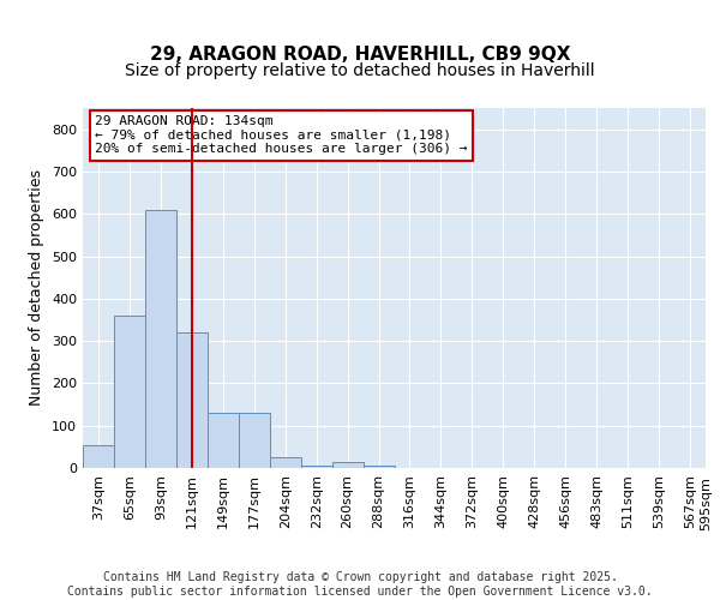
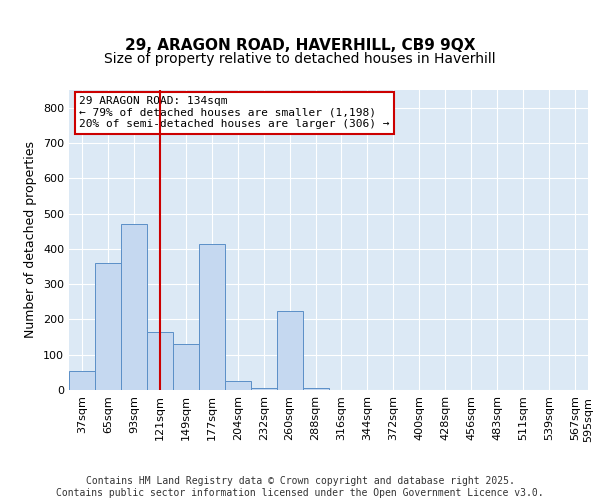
93sqm: 610 -> 470
121sqm: 320 -> 165
177sqm: 130 -> 415
260sqm: 15 -> 225
